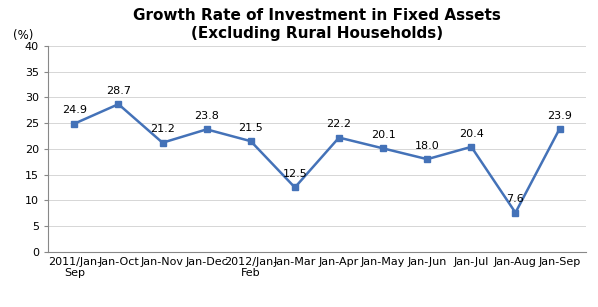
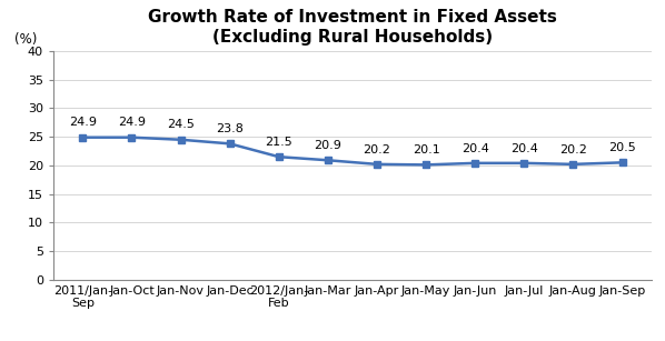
Jan-Oct: 28.7 -> 24.9
Jan-Nov: 21.2 -> 24.5
Jan-Mar: 12.5 -> 20.9
Jan-Apr: 22.2 -> 20.2
Jan-Jun: 18.0 -> 20.4
Jan-Aug: 7.6 -> 20.2
Jan-Sep: 23.9 -> 20.5
